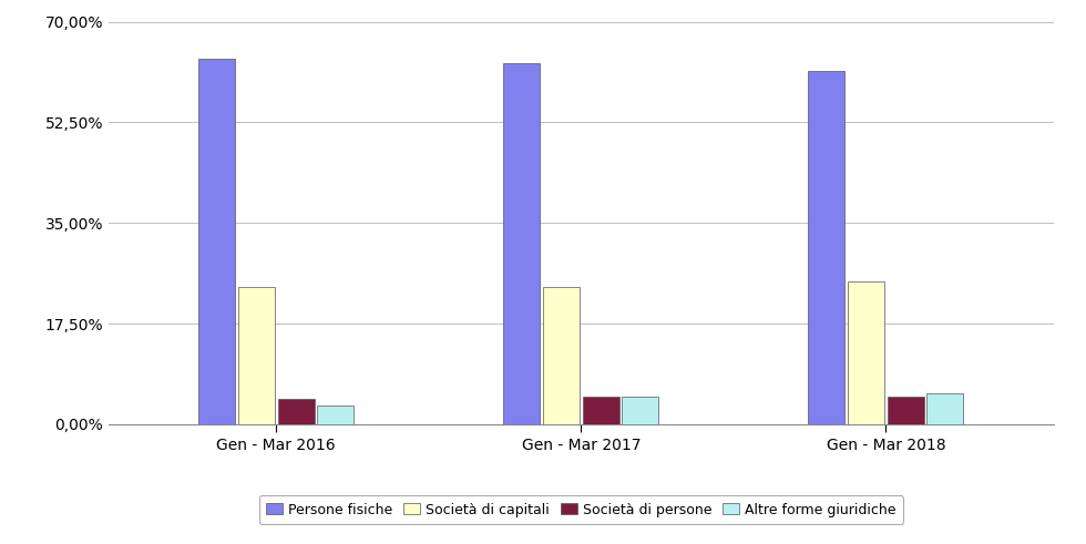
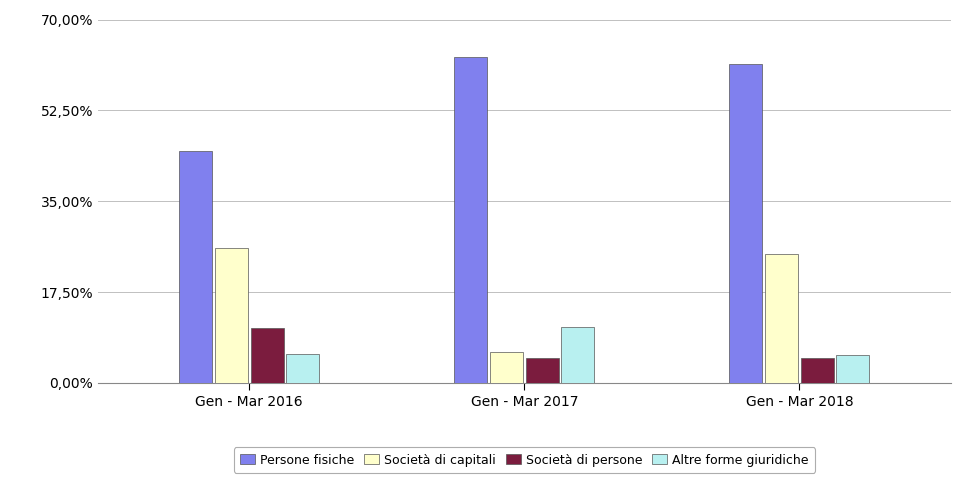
Persone fisiche/Gen - Mar 2016: 63,5% -> 44,6%
Società di capitali/Gen - Mar 2016: 23,8% -> 26,0%
Società di persone/Gen - Mar 2016: 4,4% -> 10,6%
Altre forme giuridiche/Gen - Mar 2016: 3,3% -> 5,6%
Società di capitali/Gen - Mar 2017: 23,8% -> 6,0%
Altre forme giuridiche/Gen - Mar 2017: 4,8% -> 10,8%
